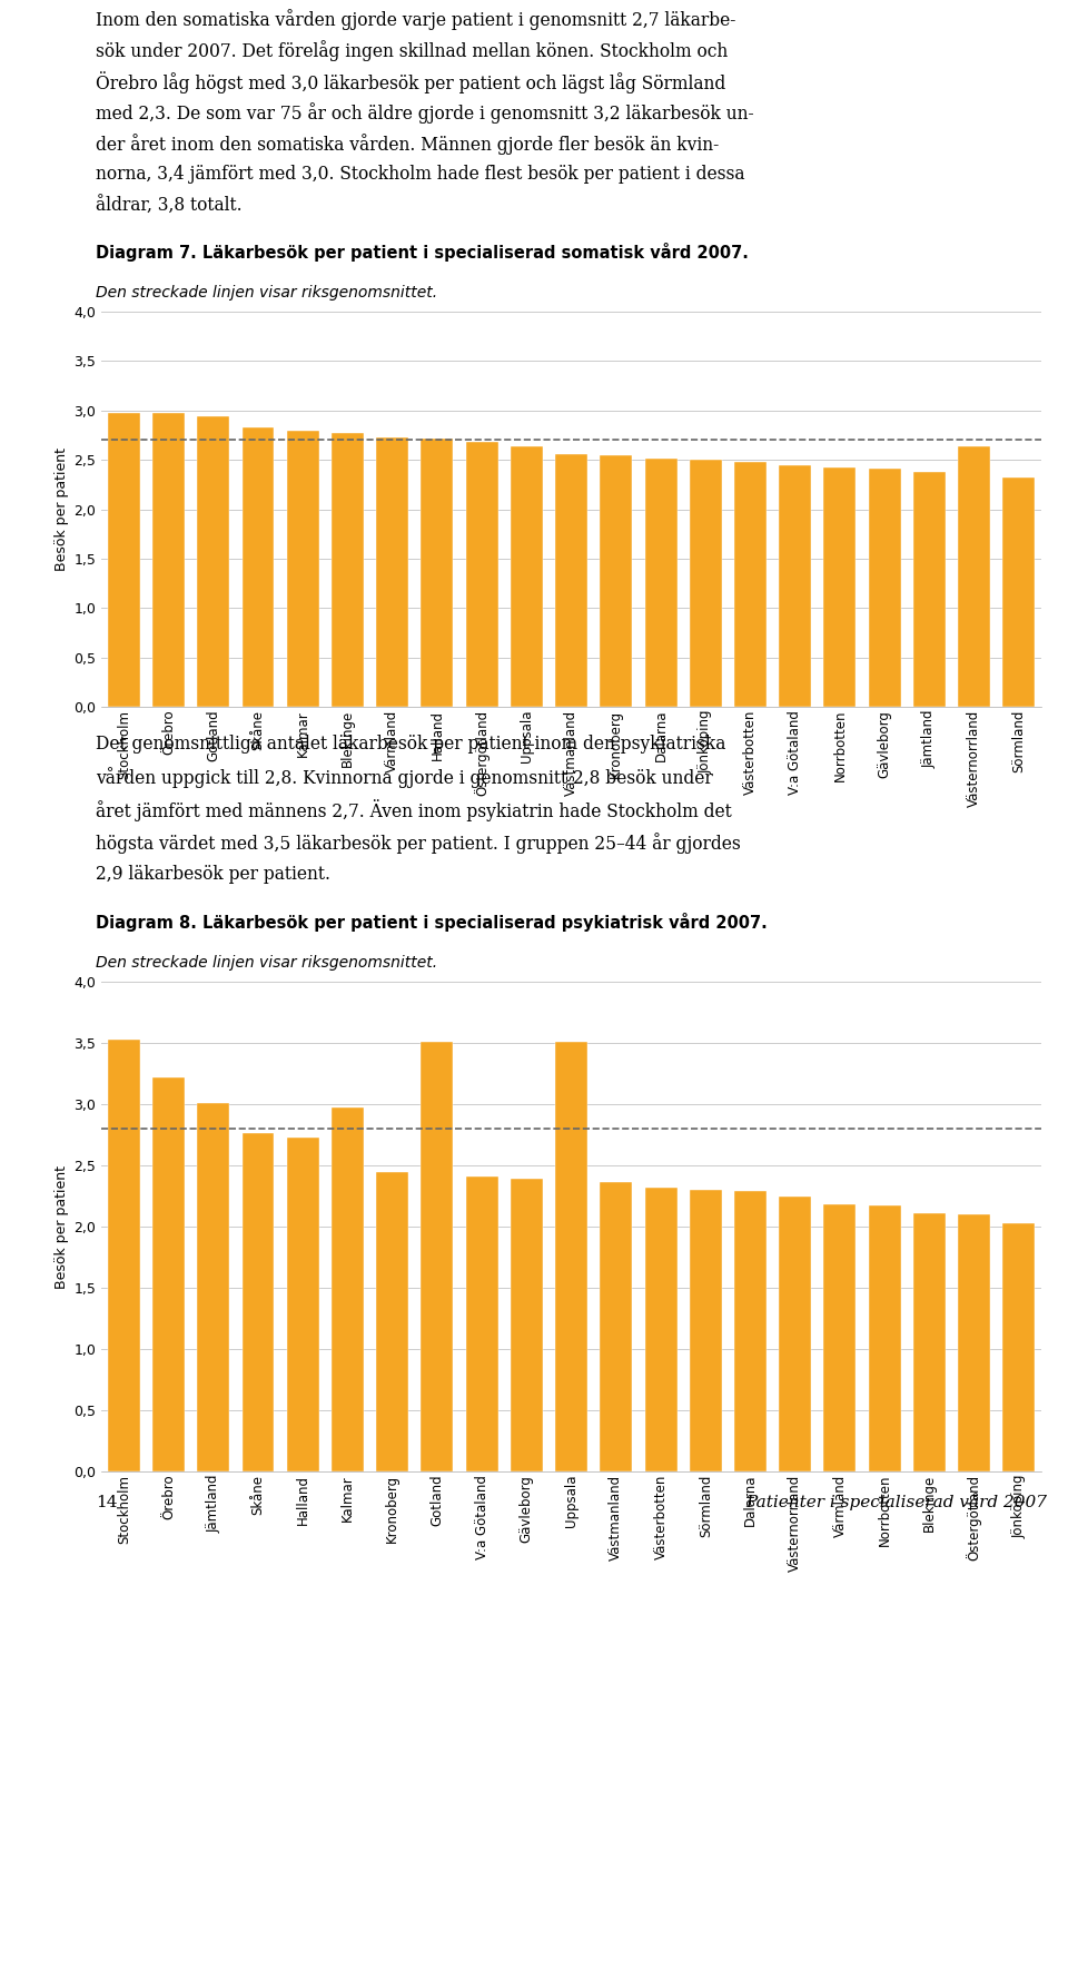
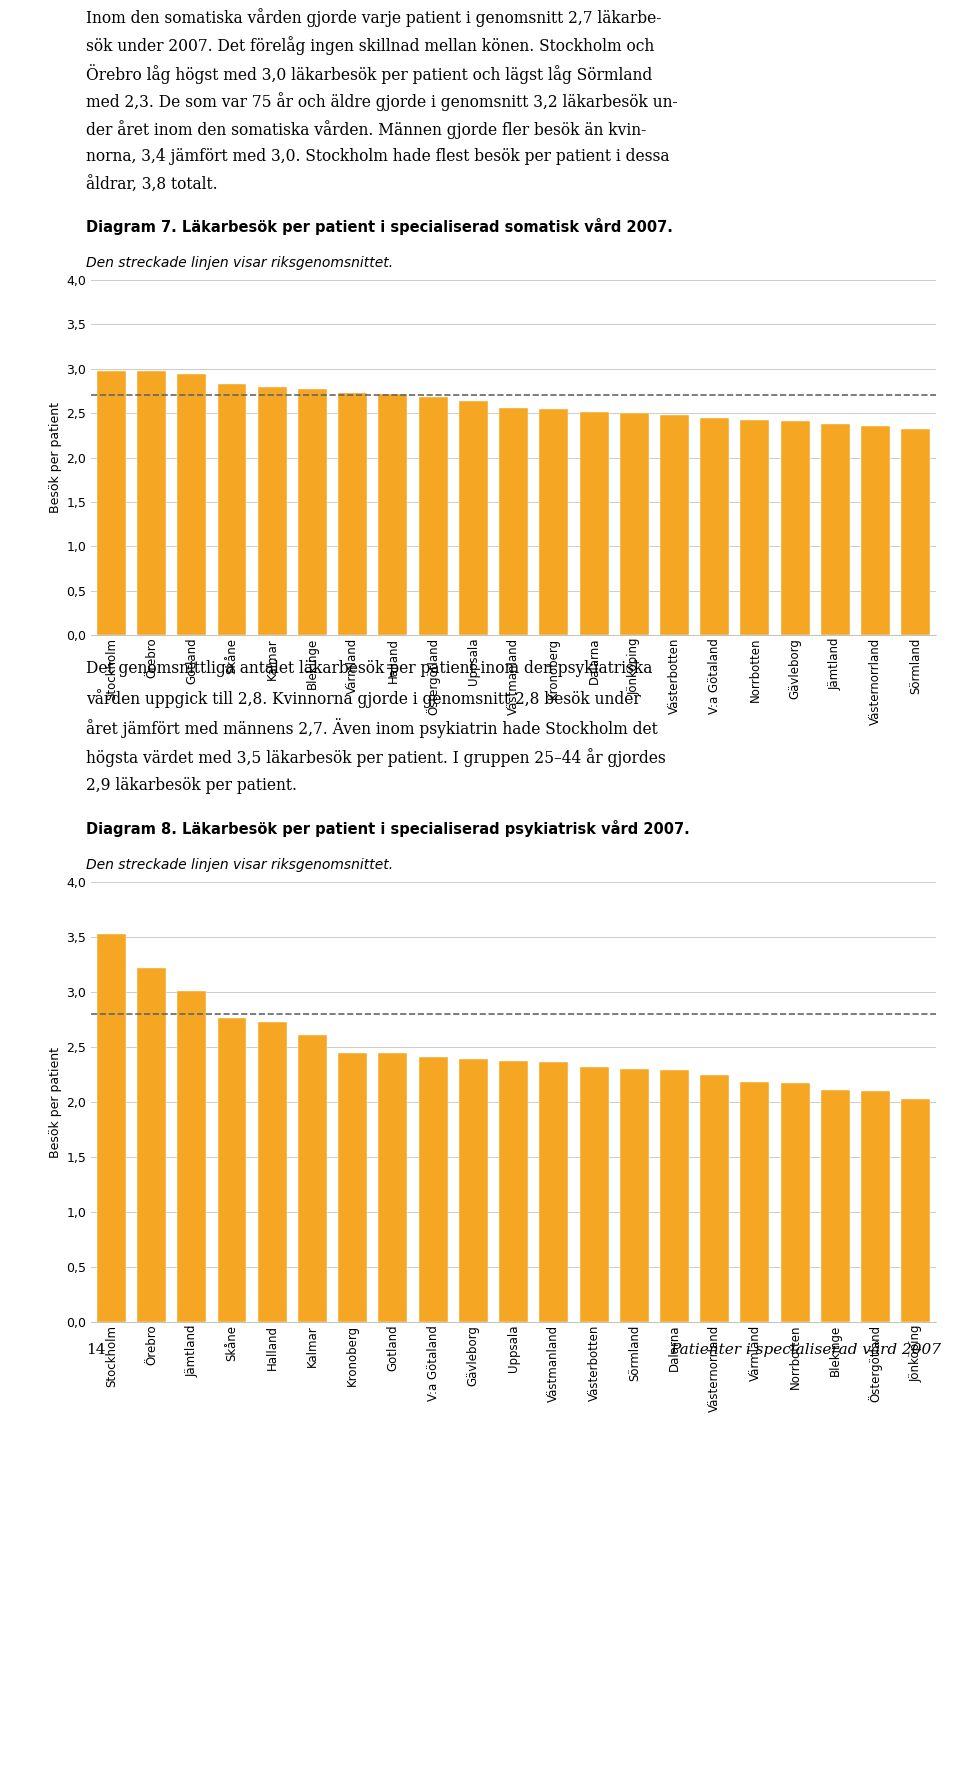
Västernorrland: 2,64 -> 2,36
Kalmar: 2,97 -> 2,61
Gotland: 3,51 -> 2,45
Uppsala: 3,51 -> 2,37
